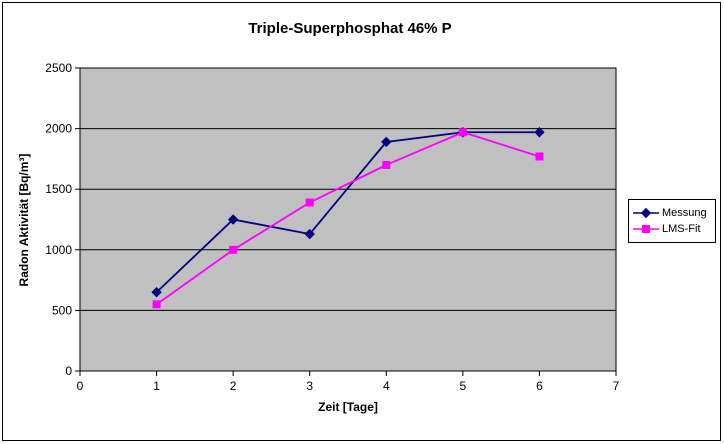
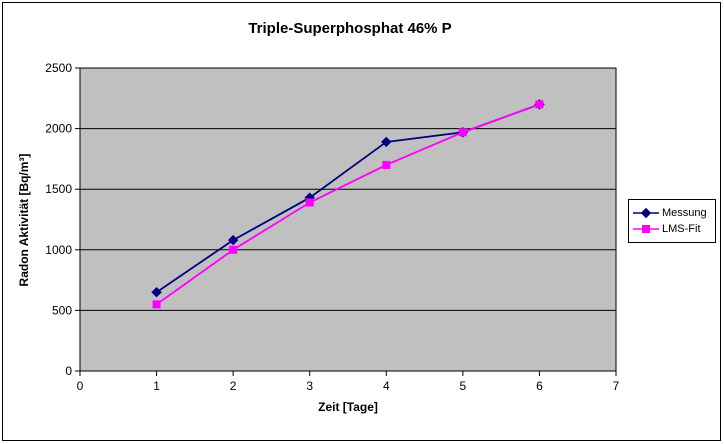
Messung/2: 1250 -> 1080
Messung/3: 1130 -> 1430
Messung/6: 1970 -> 2200
LMS-Fit/6: 1770 -> 2200
